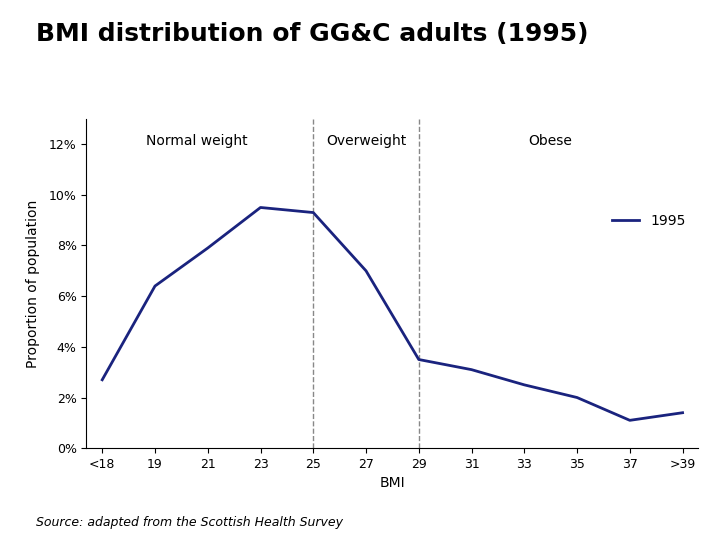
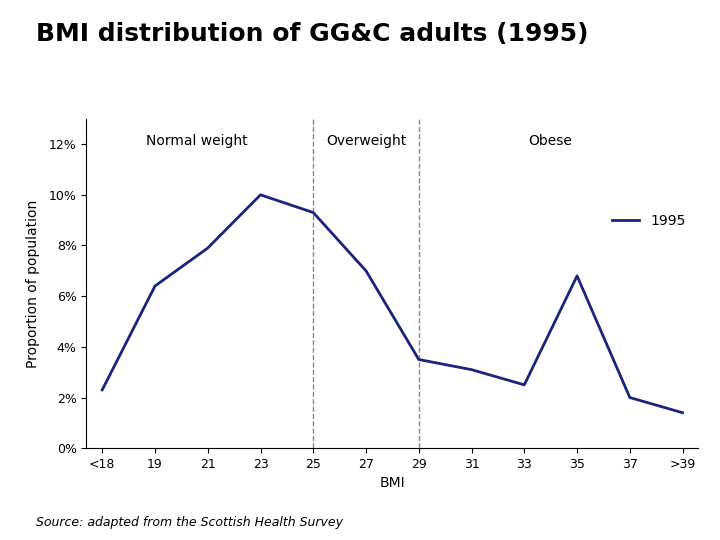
<18: 2.7% -> 2.3%
23: 9.5% -> 10.0%
35: 2.0% -> 6.8%
37: 1.1% -> 2.0%
